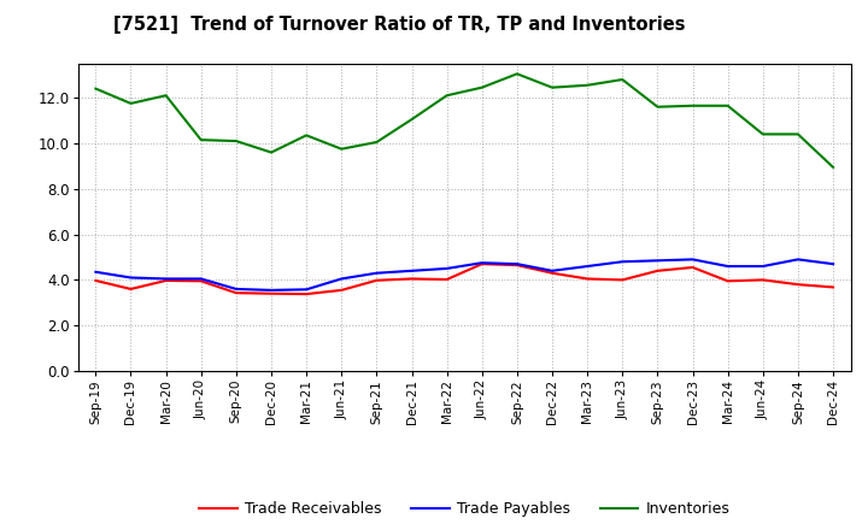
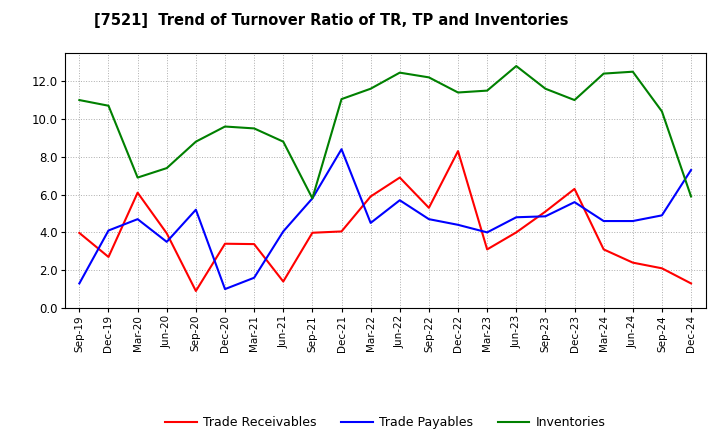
Trade Payables/Sep-19: 4.3 -> 1.3
Inventories/Sep-19: 12.4 -> 11.0
Trade Receivables/Dec-19: 3.6 -> 2.7
Inventories/Dec-19: 11.8 -> 10.7
Trade Receivables/Mar-20: 4.0 -> 6.1
Trade Payables/Mar-20: 4.0 -> 4.7
Inventories/Mar-20: 12.1 -> 6.9
Trade Payables/Jun-20: 4.0 -> 3.5
Inventories/Jun-20: 10.2 -> 7.4
Trade Receivables/Sep-20: 3.4 -> 0.9
Trade Payables/Sep-20: 3.6 -> 5.2
Inventories/Sep-20: 10.1 -> 8.8
Trade Payables/Dec-20: 3.5 -> 1.0
Trade Payables/Mar-21: 3.6 -> 1.6
Inventories/Mar-21: 10.3 -> 9.5
Trade Receivables/Jun-21: 3.5 -> 1.4
Inventories/Jun-21: 9.8 -> 8.8
Trade Payables/Sep-21: 4.3 -> 5.8
Inventories/Sep-21: 10.1 -> 5.8
Trade Payables/Dec-21: 4.4 -> 8.4
Trade Receivables/Mar-22: 4.0 -> 5.9
Inventories/Mar-22: 12.1 -> 11.6
Trade Receivables/Jun-22: 4.7 -> 6.9
Trade Payables/Jun-22: 4.8 -> 5.7
Trade Receivables/Sep-22: 4.7 -> 5.3
Inventories/Sep-22: 13.1 -> 12.2
Trade Receivables/Dec-22: 4.3 -> 8.3
Inventories/Dec-22: 12.4 -> 11.4
Trade Receivables/Mar-23: 4.0 -> 3.1
Trade Payables/Mar-23: 4.6 -> 4.0
Inventories/Mar-23: 12.6 -> 11.5
Trade Receivables/Sep-23: 4.4 -> 5.1
Trade Receivables/Dec-23: 4.5 -> 6.3
Trade Payables/Dec-23: 4.9 -> 5.6
Inventories/Dec-23: 11.7 -> 11.0
Trade Receivables/Mar-24: 4.0 -> 3.1
Inventories/Mar-24: 11.7 -> 12.4
Trade Receivables/Jun-24: 4.0 -> 2.4
Inventories/Jun-24: 10.4 -> 12.5
Trade Receivables/Sep-24: 3.8 -> 2.1
Trade Receivables/Dec-24: 3.7 -> 1.3
Trade Payables/Dec-24: 4.7 -> 7.3
Inventories/Dec-24: 8.9 -> 5.9
